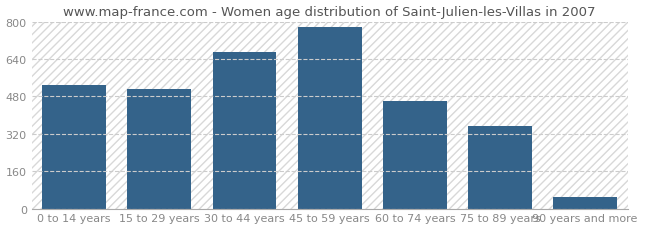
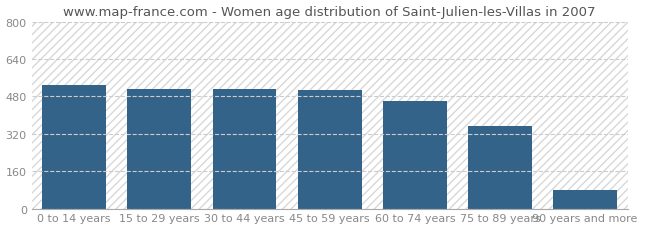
30 to 44 years: 670 -> 510
45 to 59 years: 775 -> 505
90 years and more: 50 -> 80
